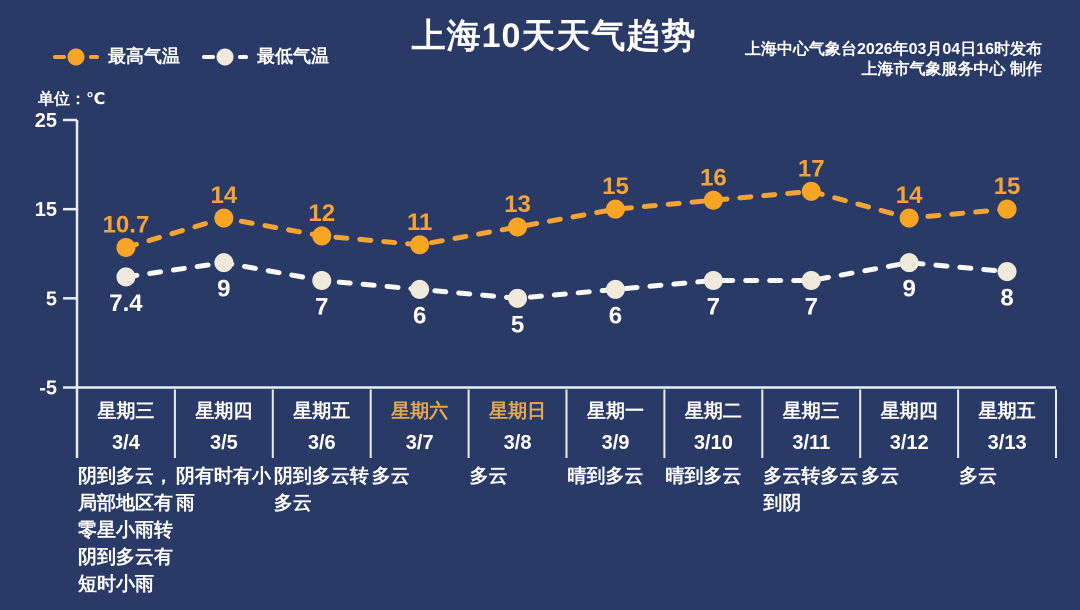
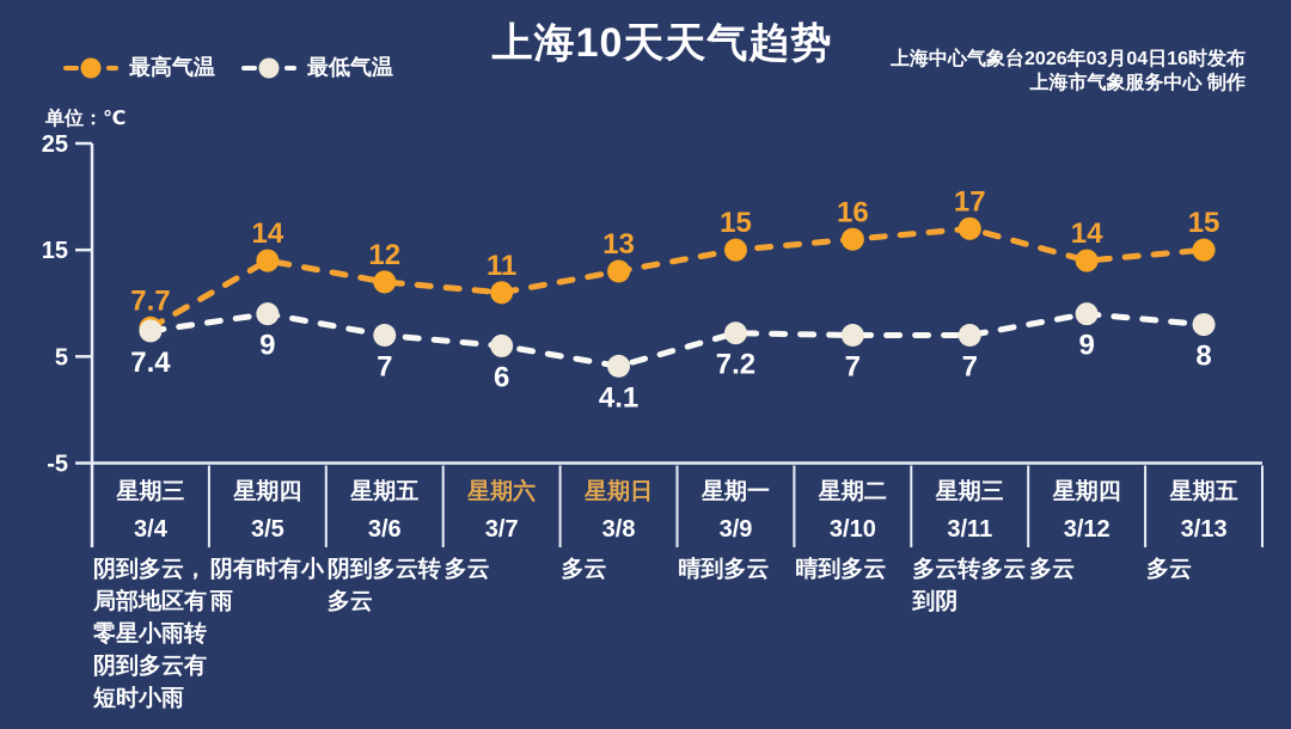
最高气温/3/4: 10.7 -> 7.7
最低气温/3/8: 5 -> 4.1
最低气温/3/9: 6 -> 7.2
